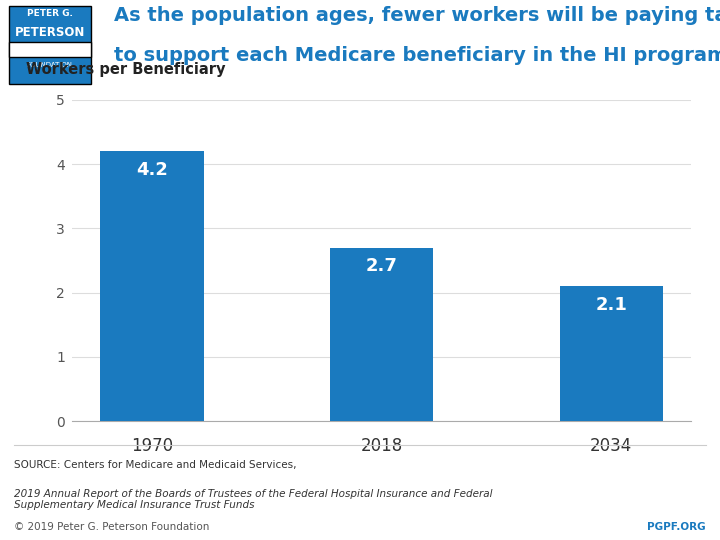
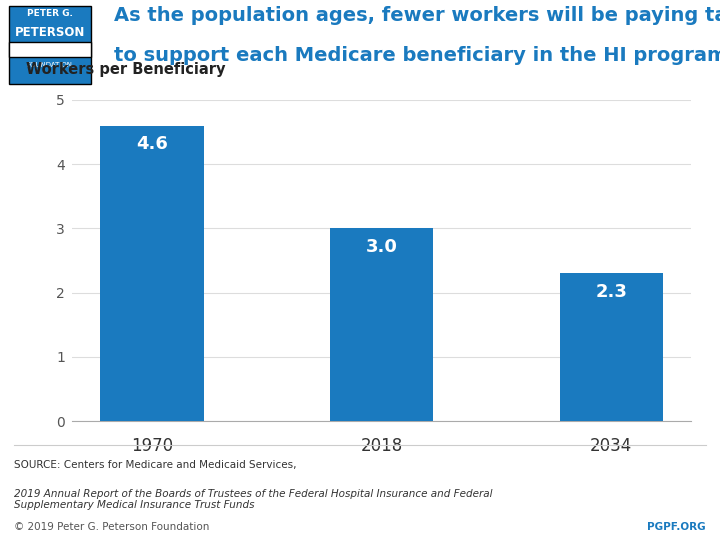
1970: 4.2 -> 4.6
2018: 2.7 -> 3.0
2034: 2.1 -> 2.3
